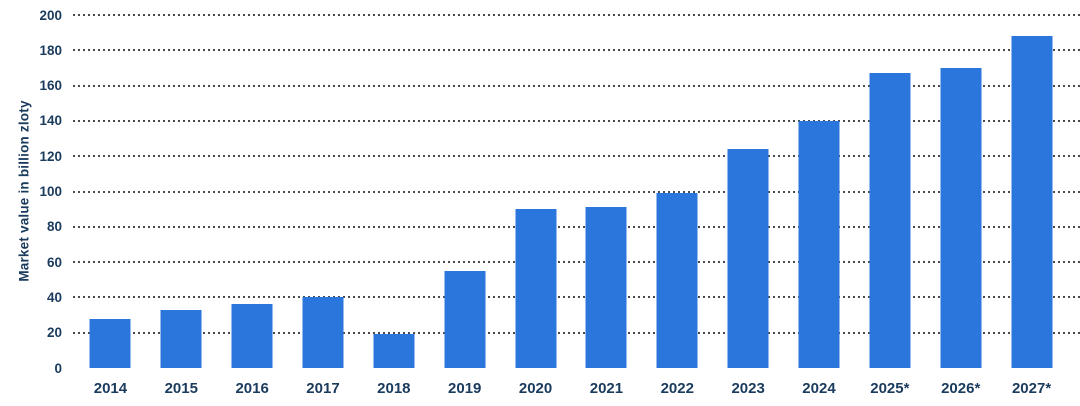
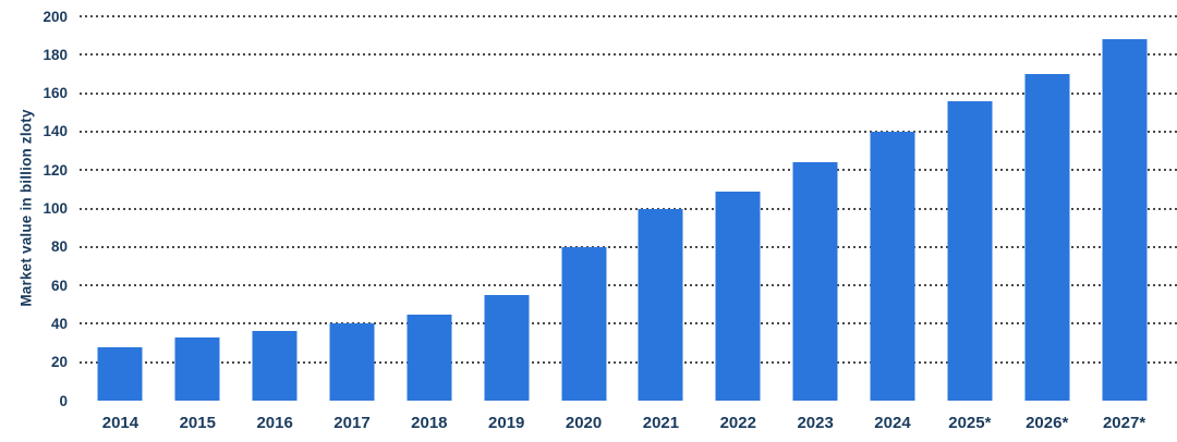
2018: 19 -> 45
2020: 90 -> 80
2021: 91 -> 100
2022: 99 -> 109
2025*: 167 -> 156
